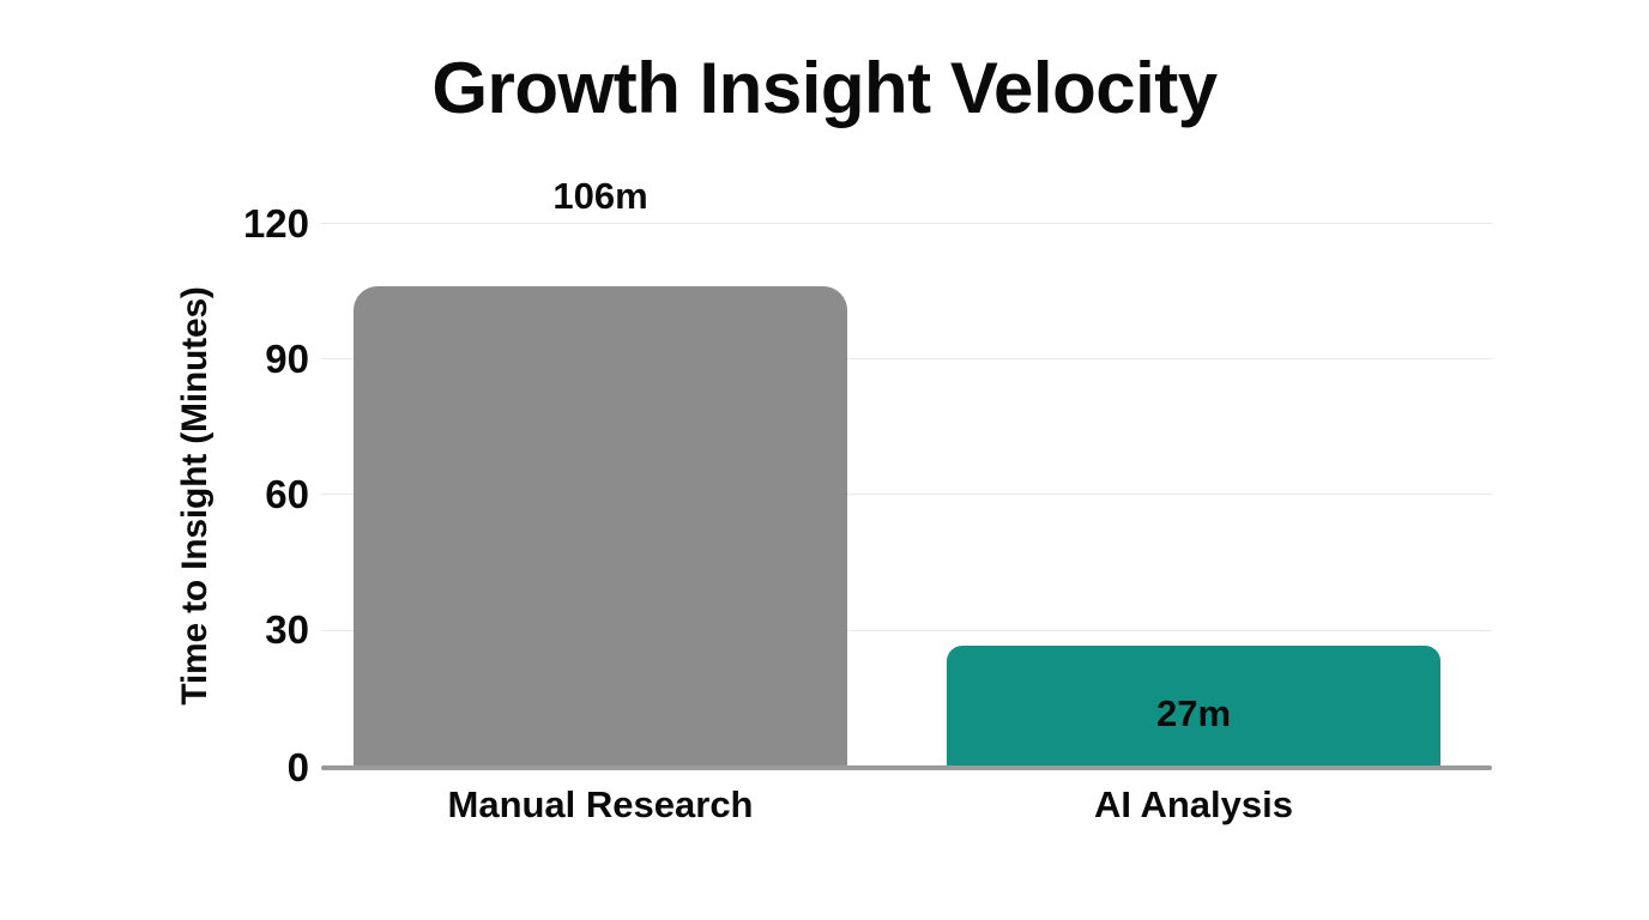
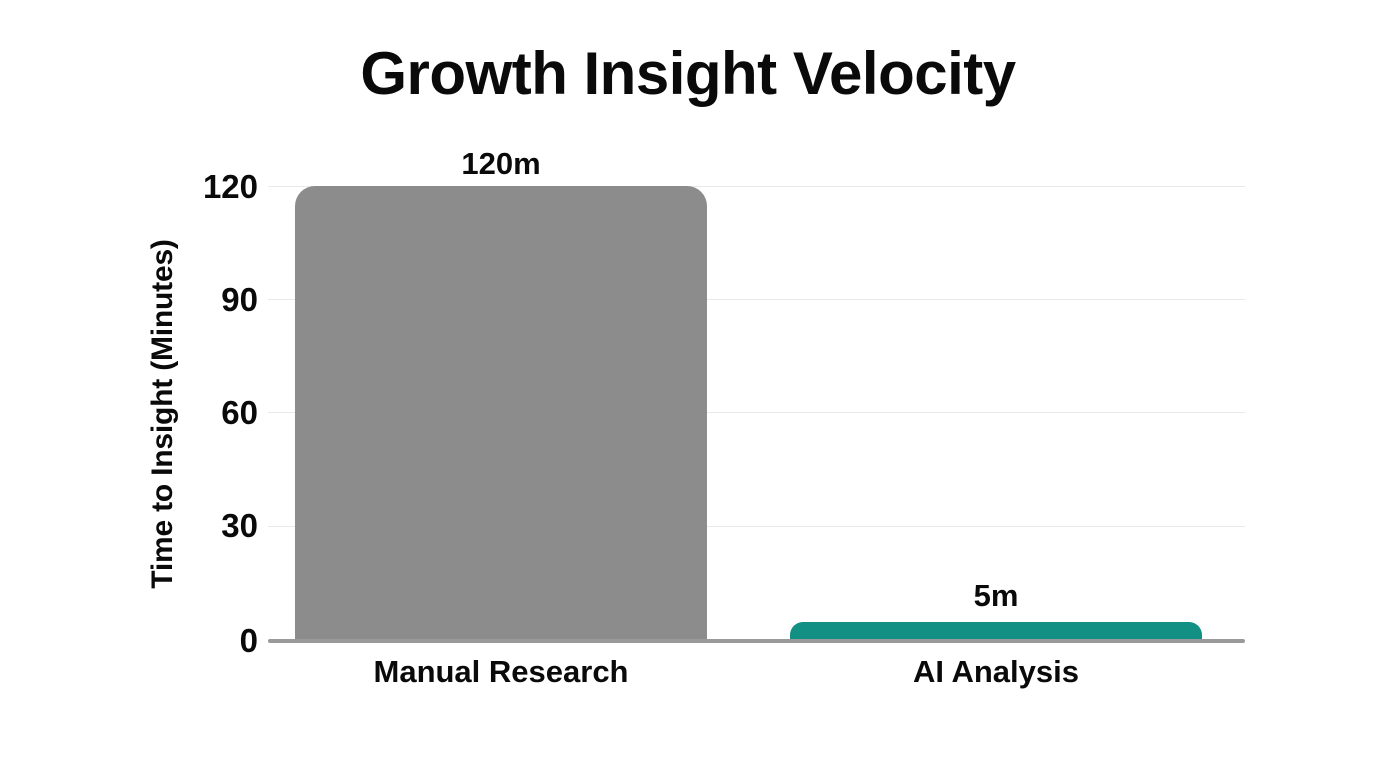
Manual Research: 106m -> 120m
AI Analysis: 27m -> 5m
